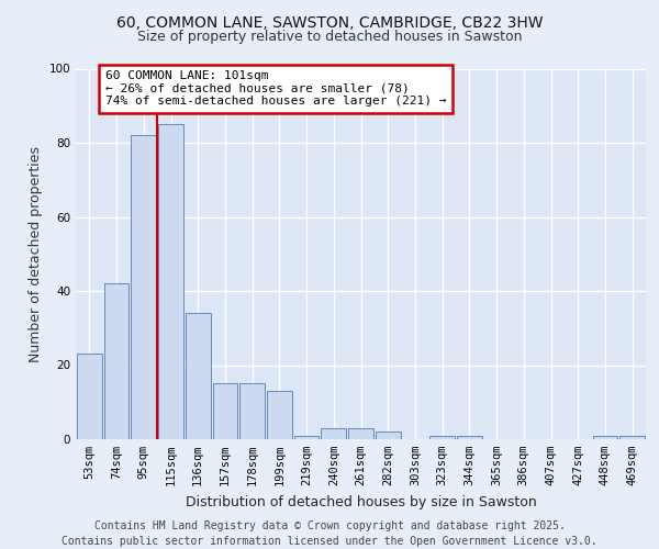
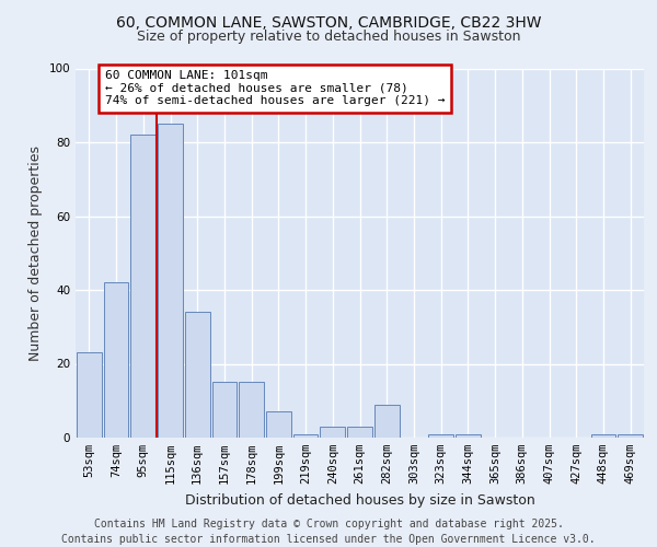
199sqm: 13 -> 7
282sqm: 2 -> 9
